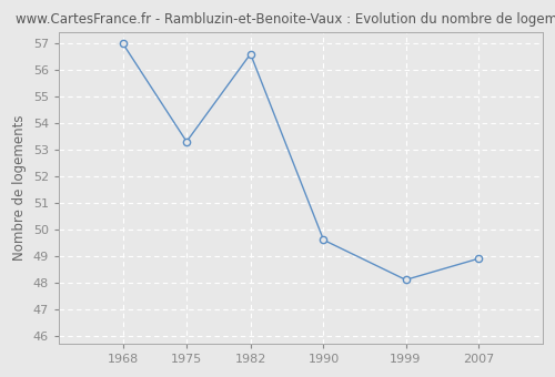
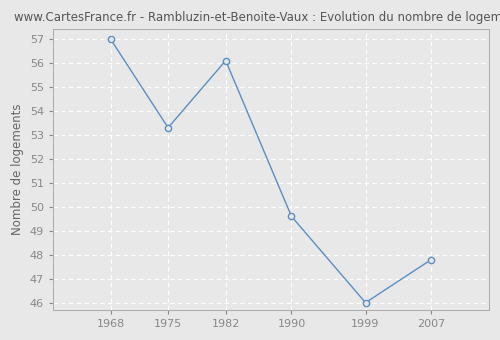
1982: 56.6 -> 56.1
1999: 48.1 -> 46.0
2007: 48.9 -> 47.8
